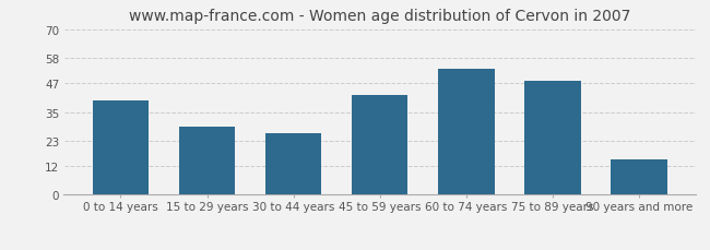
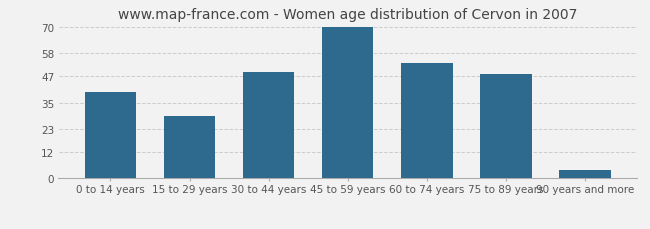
30 to 44 years: 26 -> 49
45 to 59 years: 42 -> 70
90 years and more: 15 -> 4
